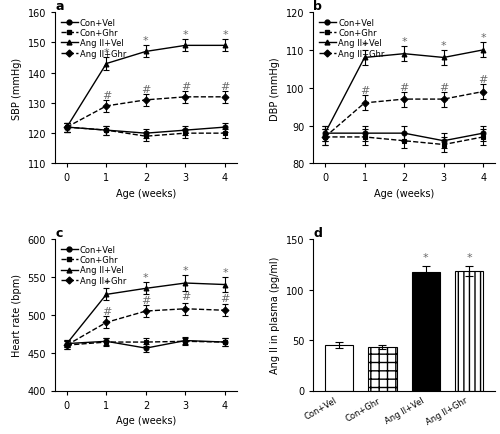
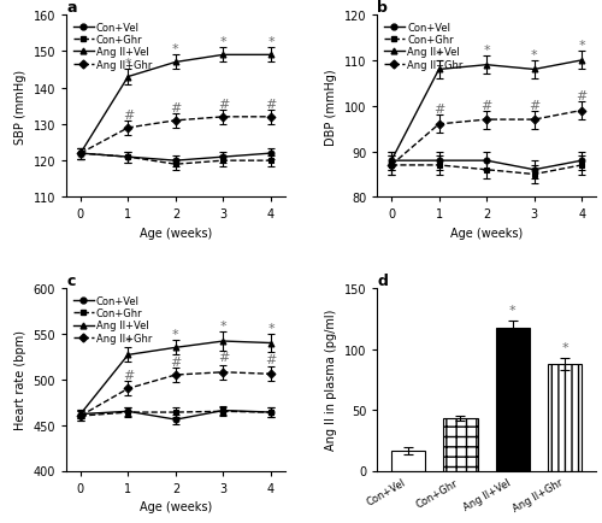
d/Con+Vel: 45 -> 16
d/Ang II+Ghr: 118 -> 88
